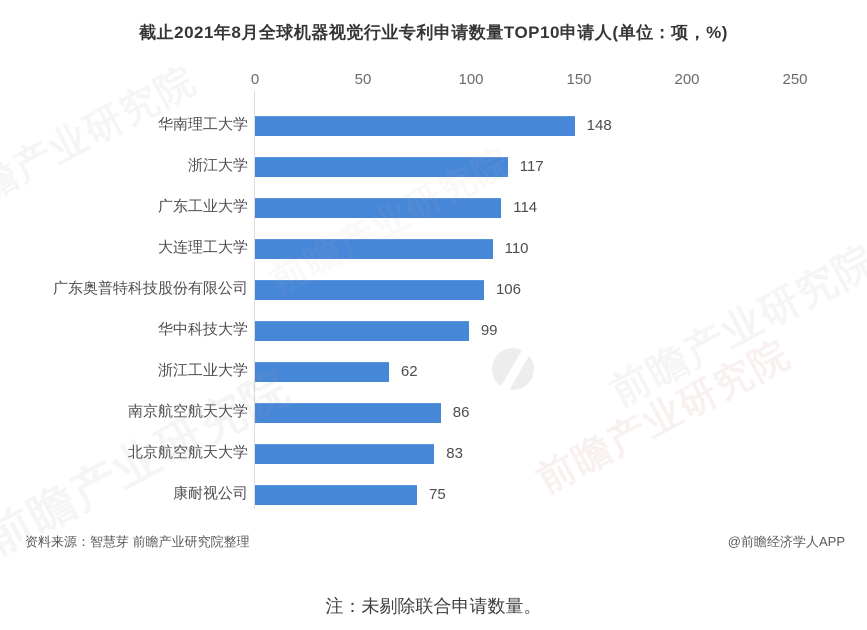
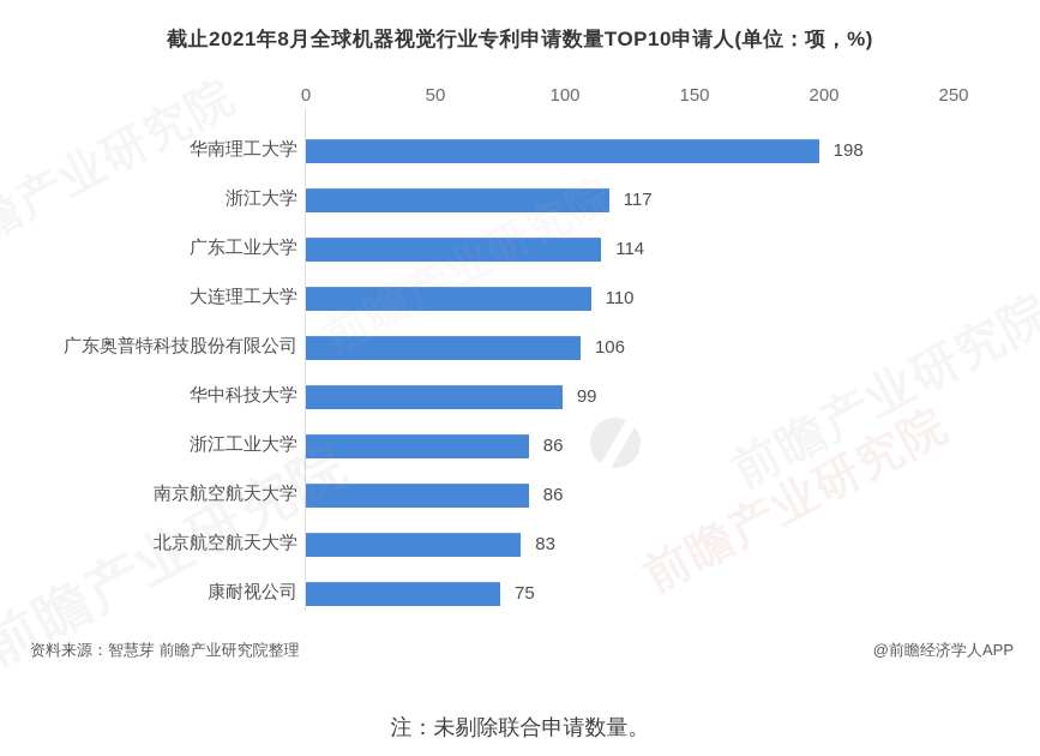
华南理工大学: 148 -> 198
浙江工业大学: 62 -> 86
